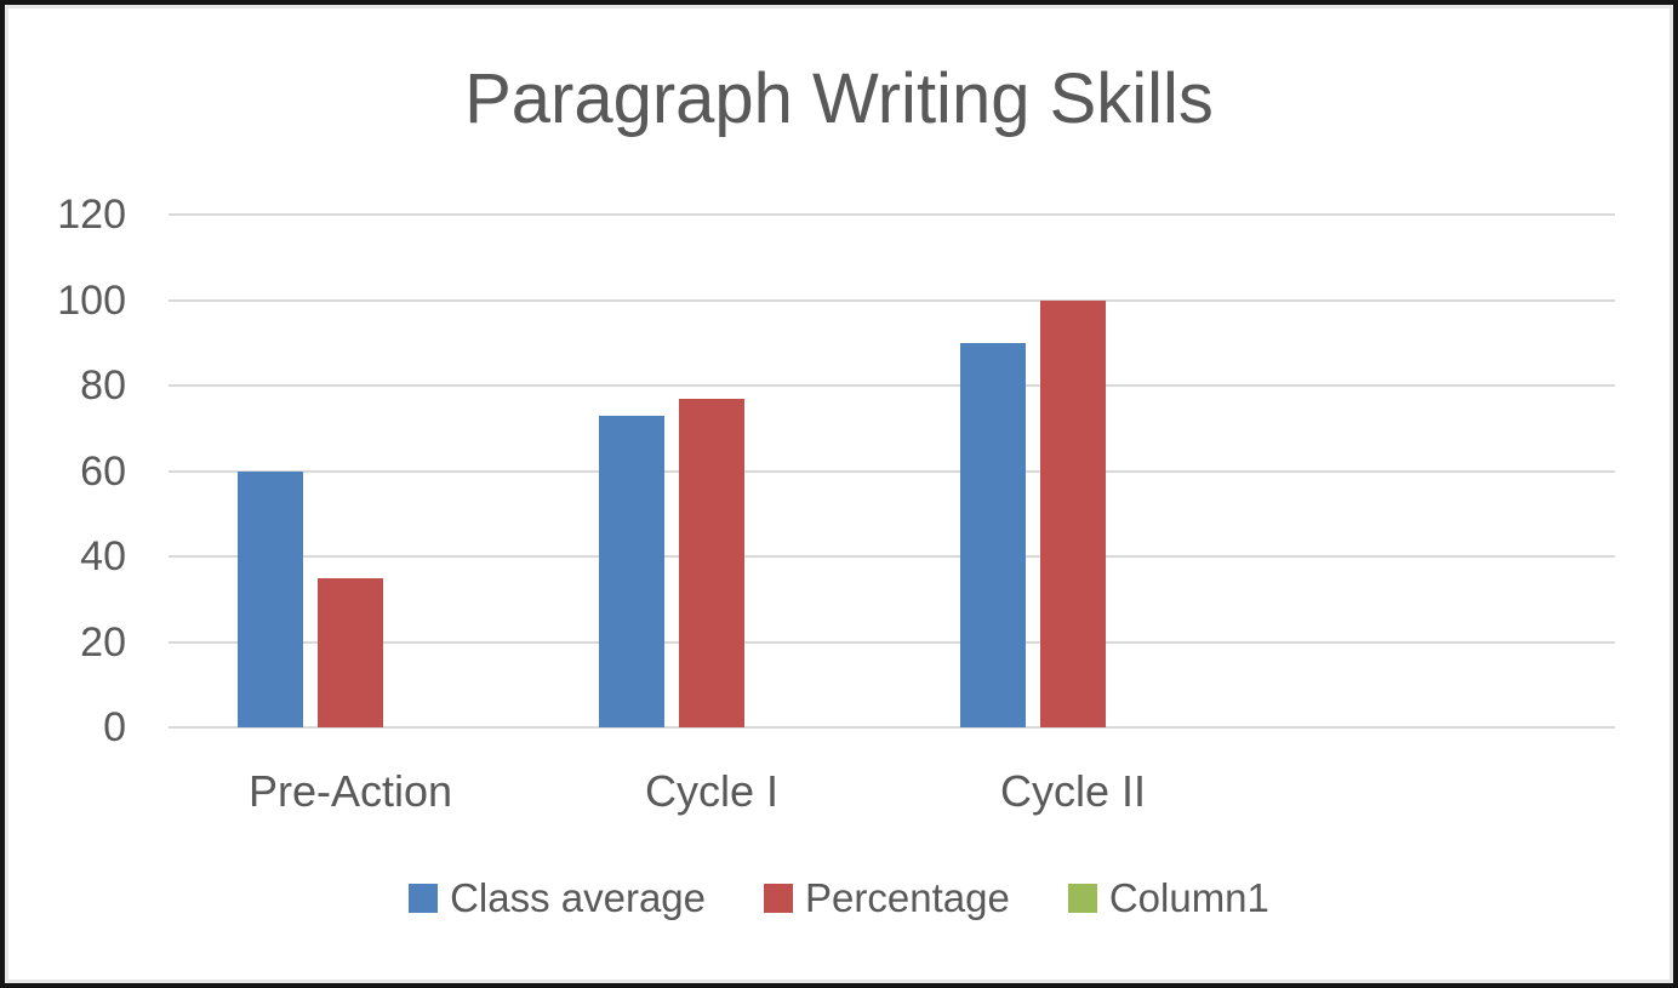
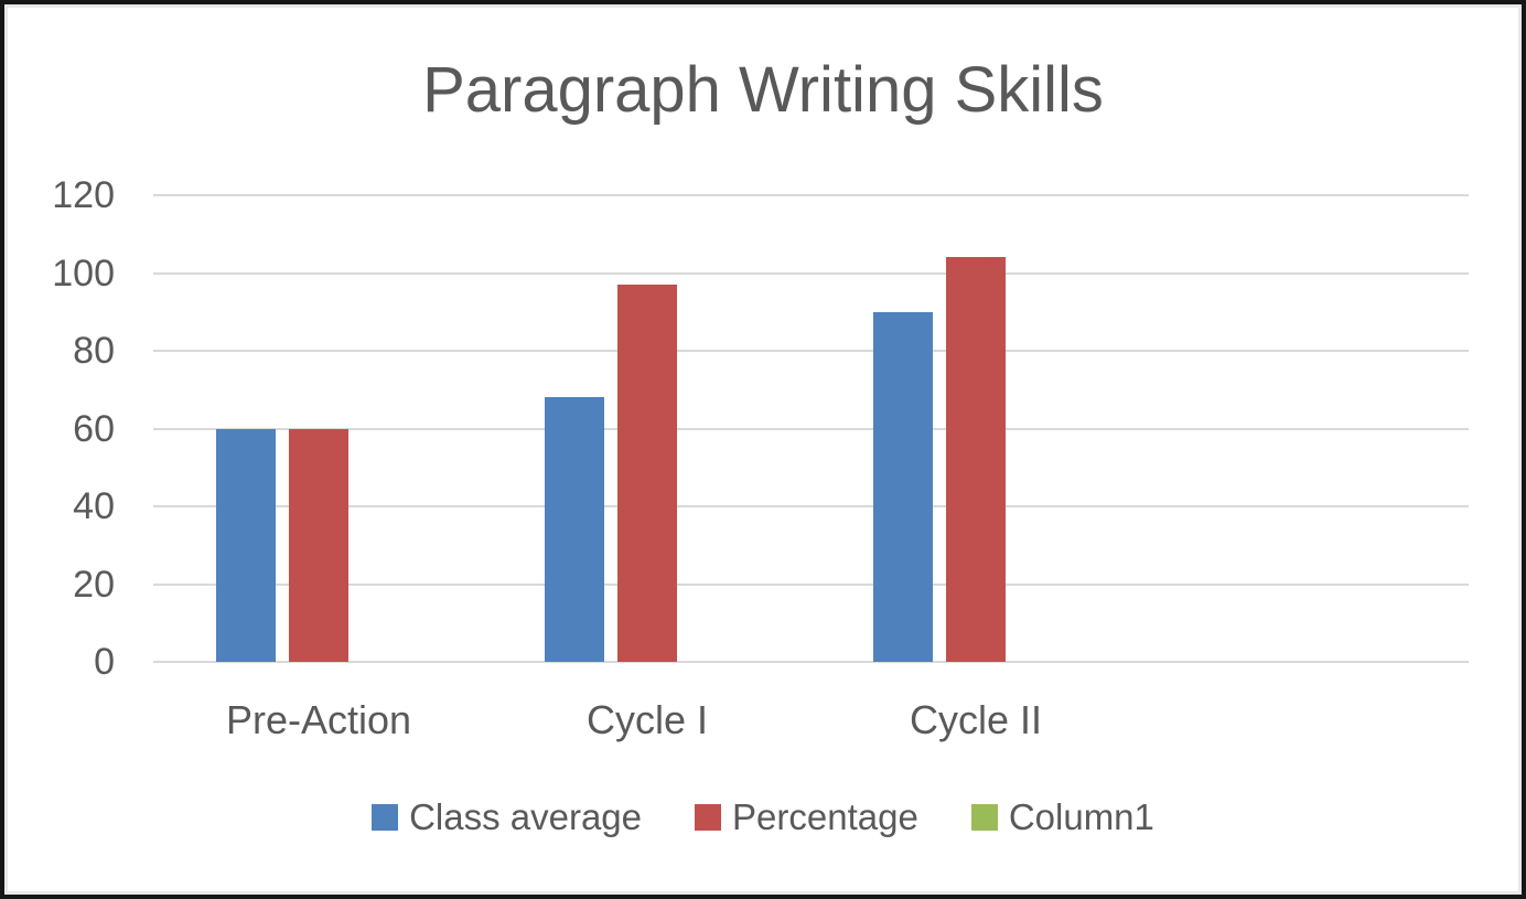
Percentage/Pre-Action: 35 -> 60
Class average/Cycle I: 73 -> 68
Percentage/Cycle I: 77 -> 97
Percentage/Cycle II: 100 -> 104
